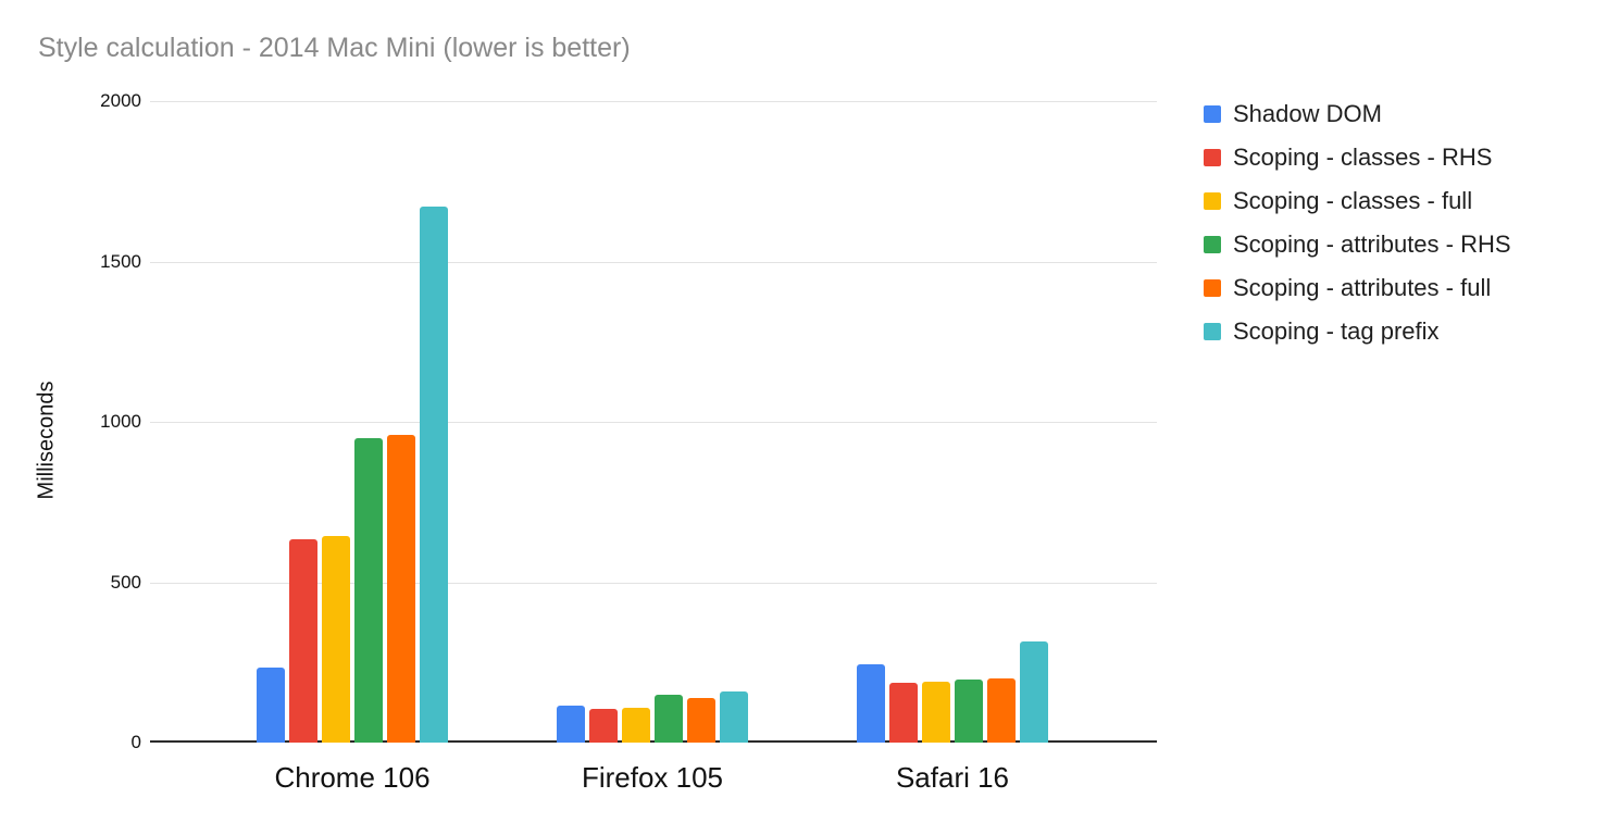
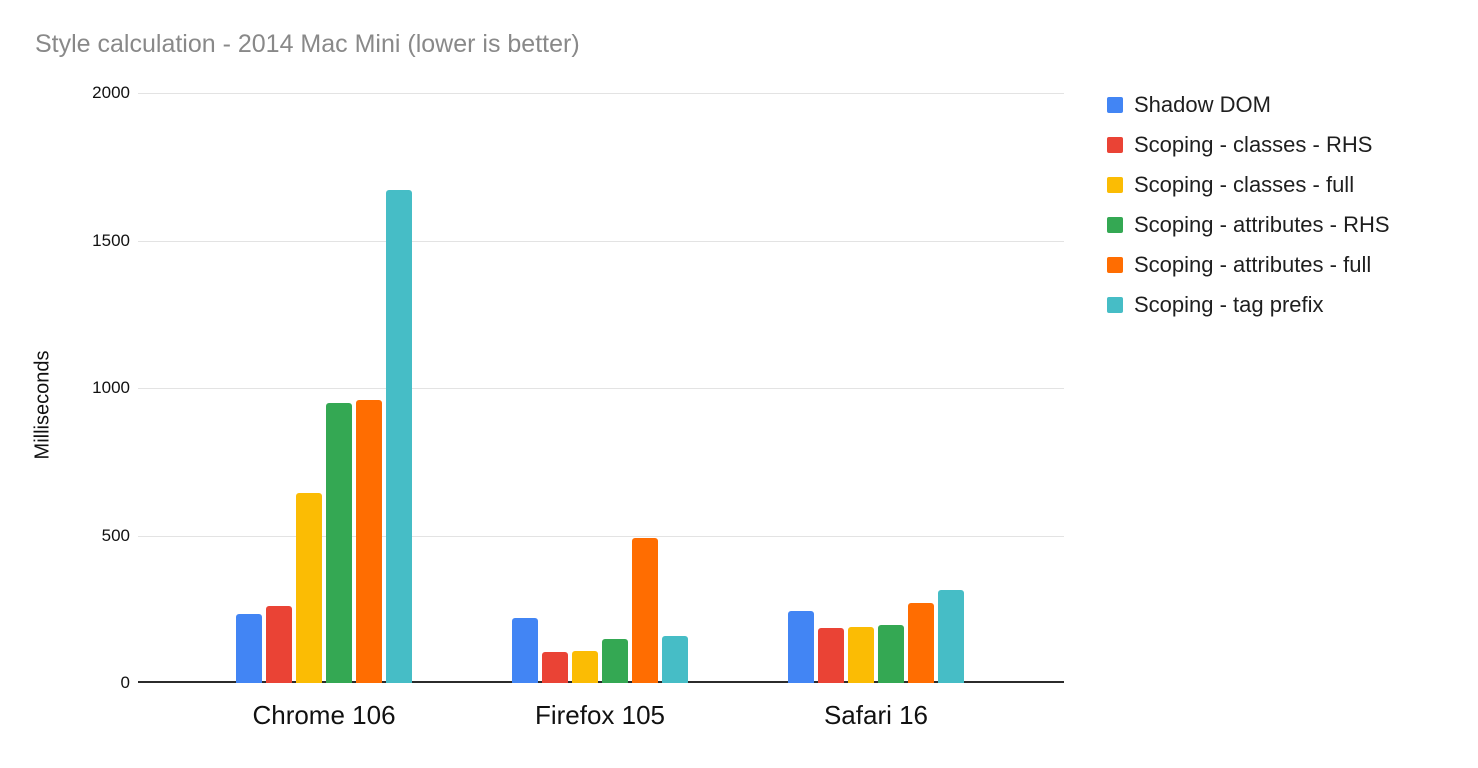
Scoping - classes - RHS/Chrome 106: 640 -> 260
Shadow DOM/Firefox 105: 120 -> 220
Scoping - attributes - full/Firefox 105: 140 -> 490
Scoping - attributes - full/Safari 16: 200 -> 270
